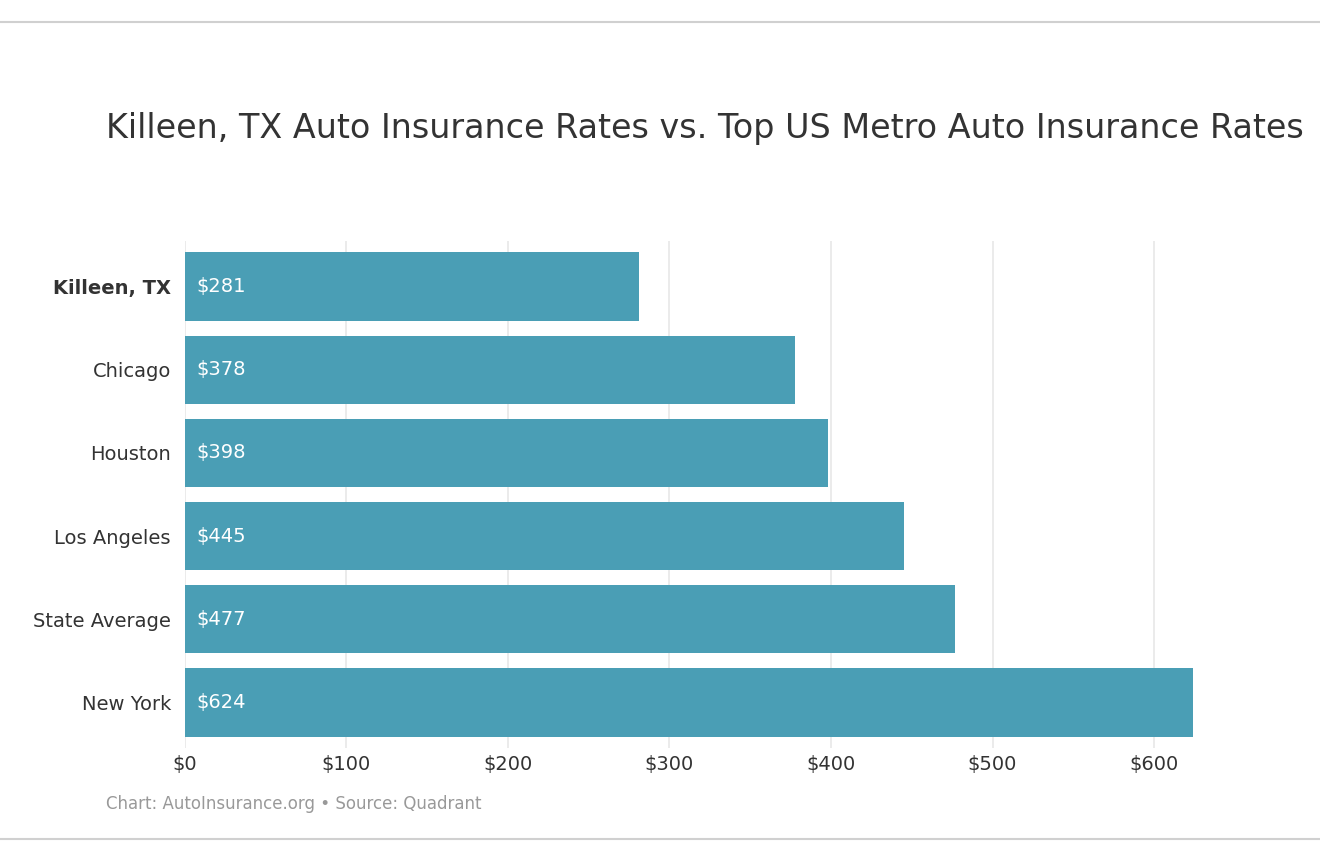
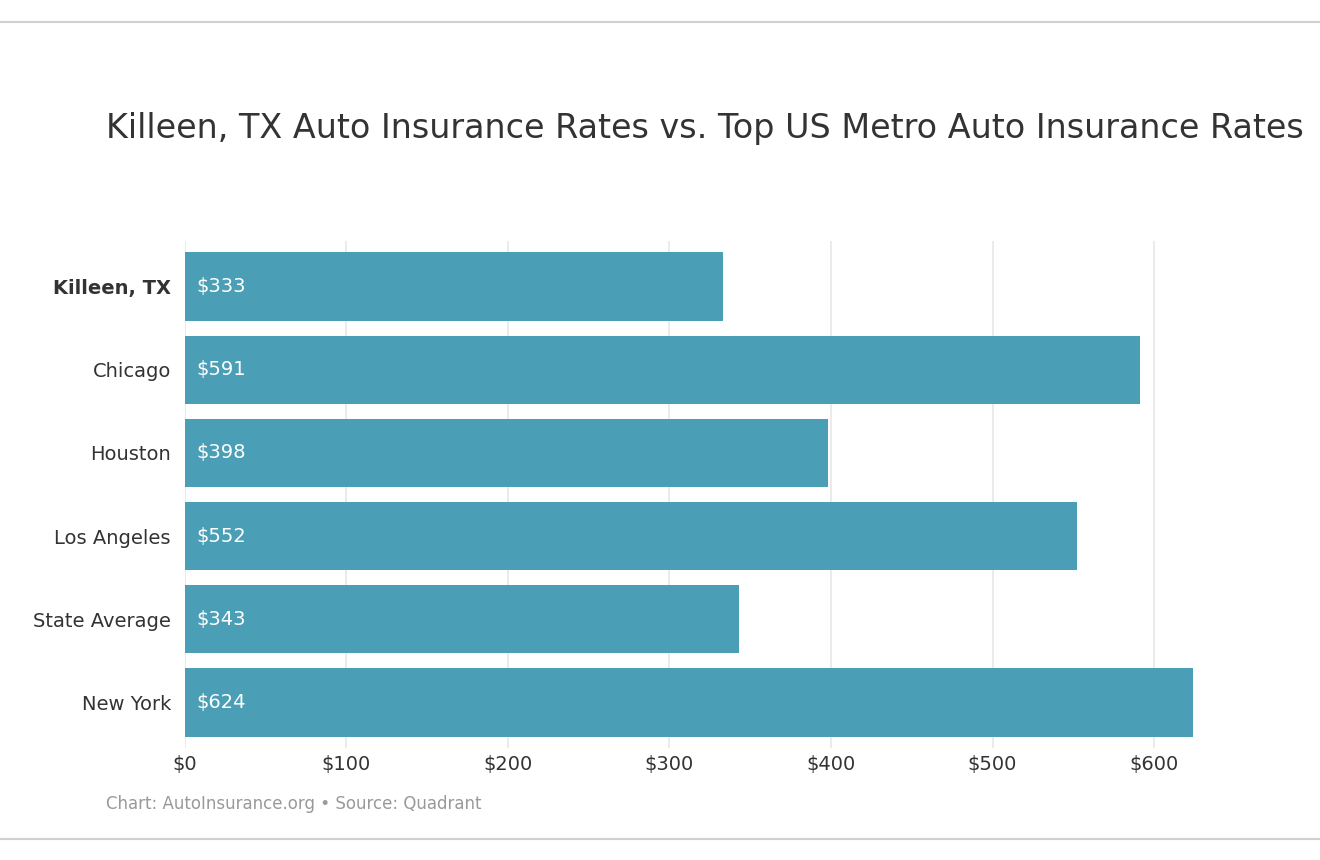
Killeen, TX: $281 -> $333
Chicago: $378 -> $591
Los Angeles: $445 -> $552
State Average: $477 -> $343
